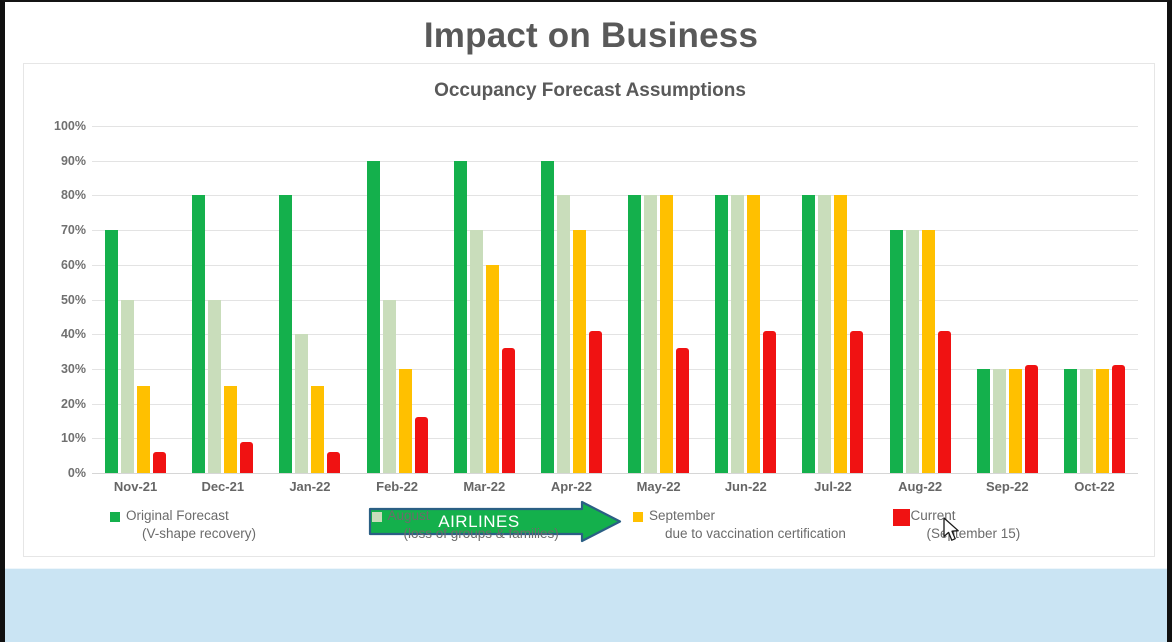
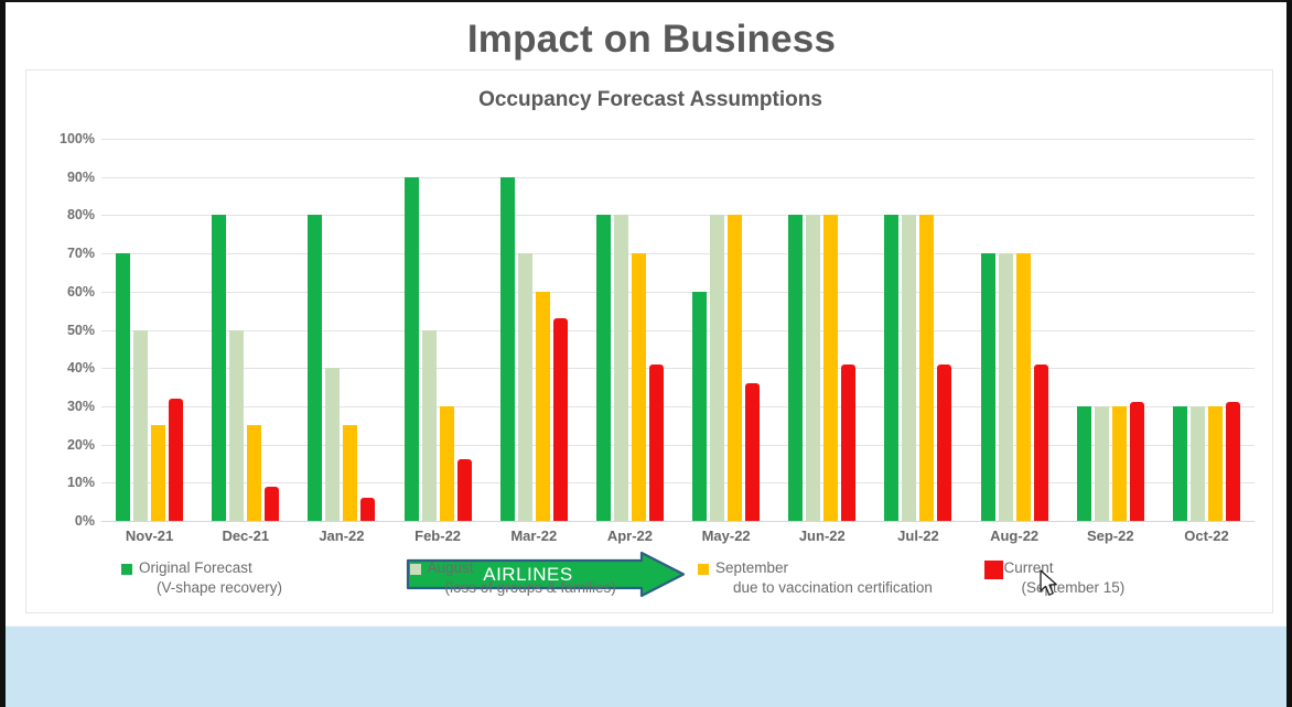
Current/Nov-21: 6% -> 32%
Current/Mar-22: 36% -> 53%
Original Forecast/Apr-22: 90% -> 80%
Original Forecast/May-22: 80% -> 60%
